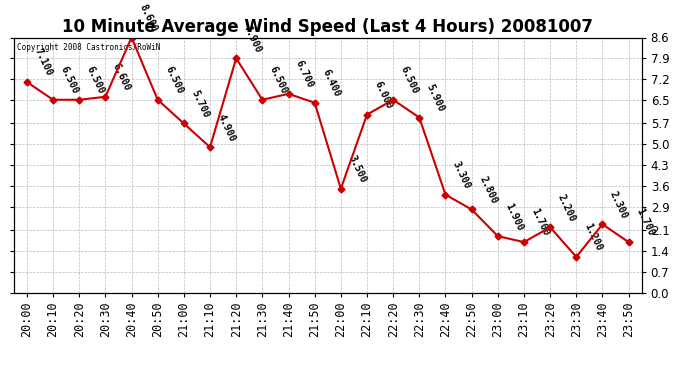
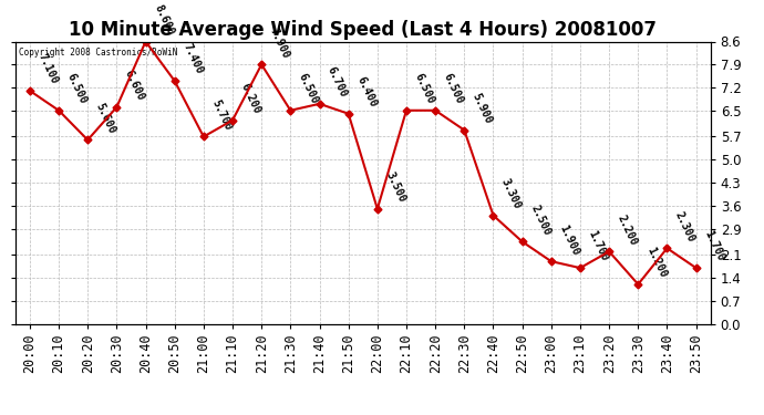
20:20: 6.500 -> 5.600
20:50: 6.500 -> 7.400
21:10: 4.900 -> 6.200
22:10: 6.000 -> 6.500
22:50: 2.800 -> 2.500
